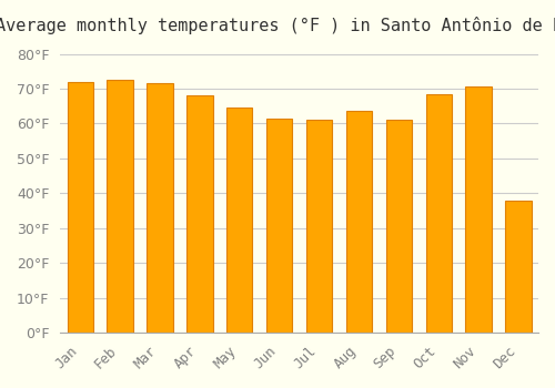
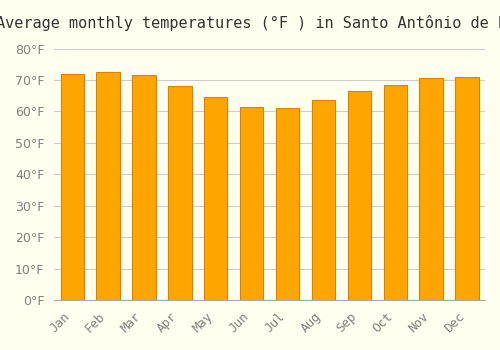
Sep: 61.0°F -> 66.5°F
Dec: 38.0°F -> 71.0°F
